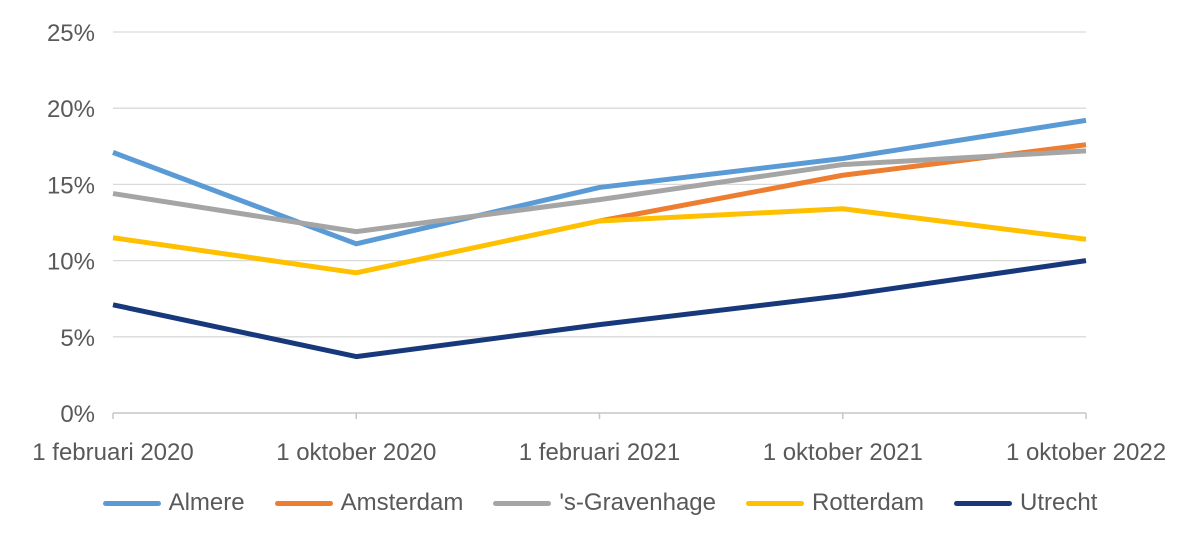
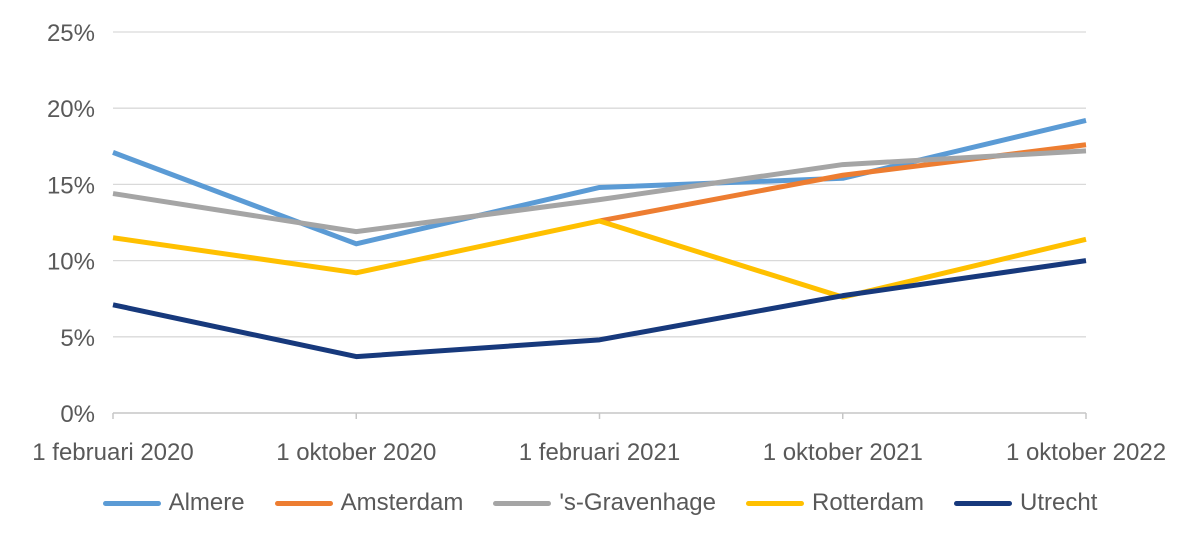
Utrecht/1 februari 2021: 5.8% -> 4.8%
Almere/1 oktober 2021: 16.7% -> 15.4%
Rotterdam/1 oktober 2021: 13.4% -> 7.6%
